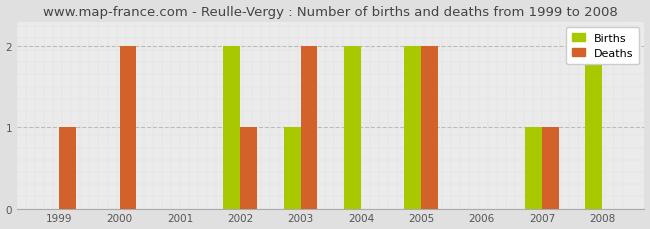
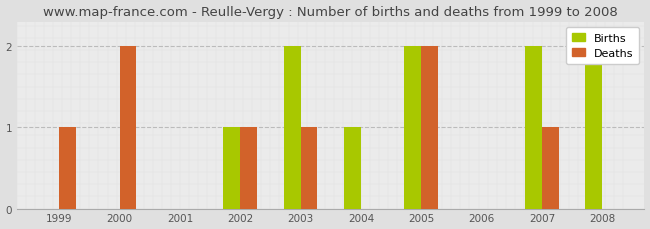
Births/2002: 2 -> 1
Births/2003: 1 -> 2
Deaths/2003: 2 -> 1
Births/2004: 2 -> 1
Births/2007: 1 -> 2
